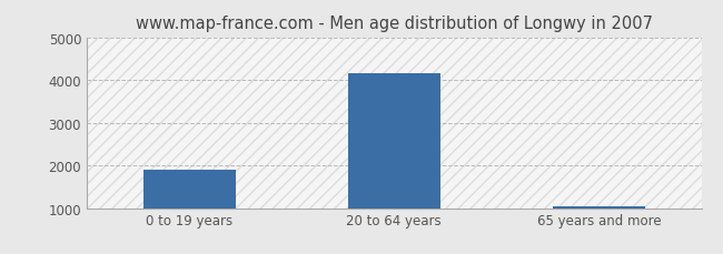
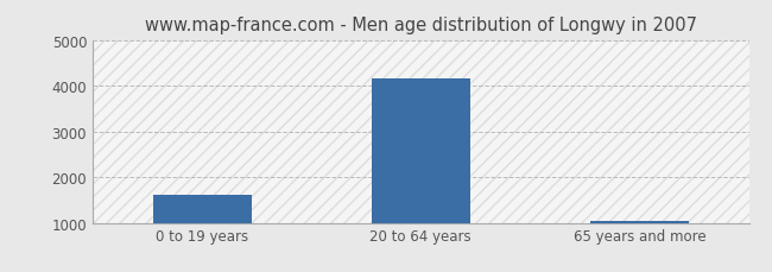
0 to 19 years: 1900 -> 1600
